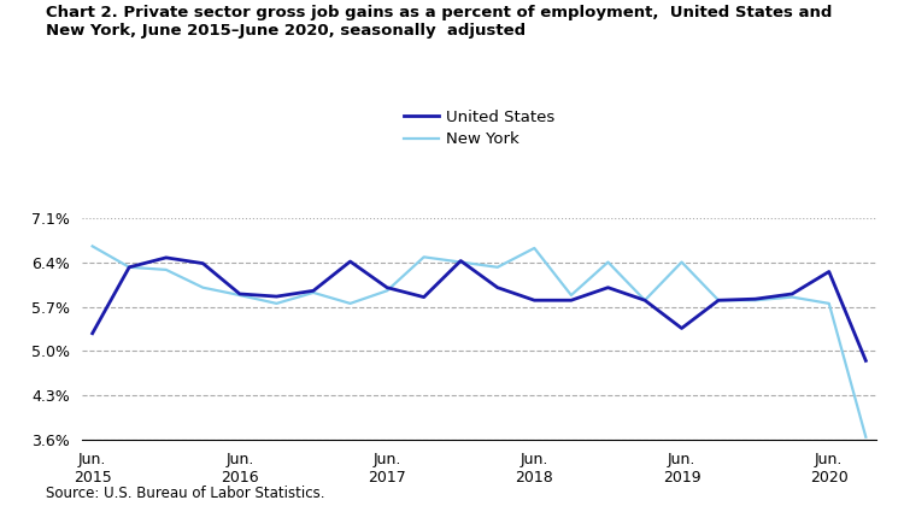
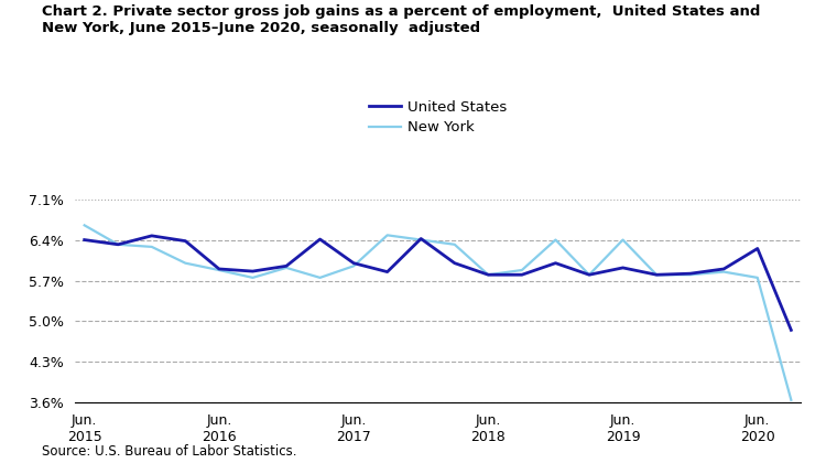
United States/Jun. 2015: 5.28% -> 6.40%
New York/Jun. 2018: 6.62% -> 5.80%
United States/Jun. 2019: 5.36% -> 5.92%
